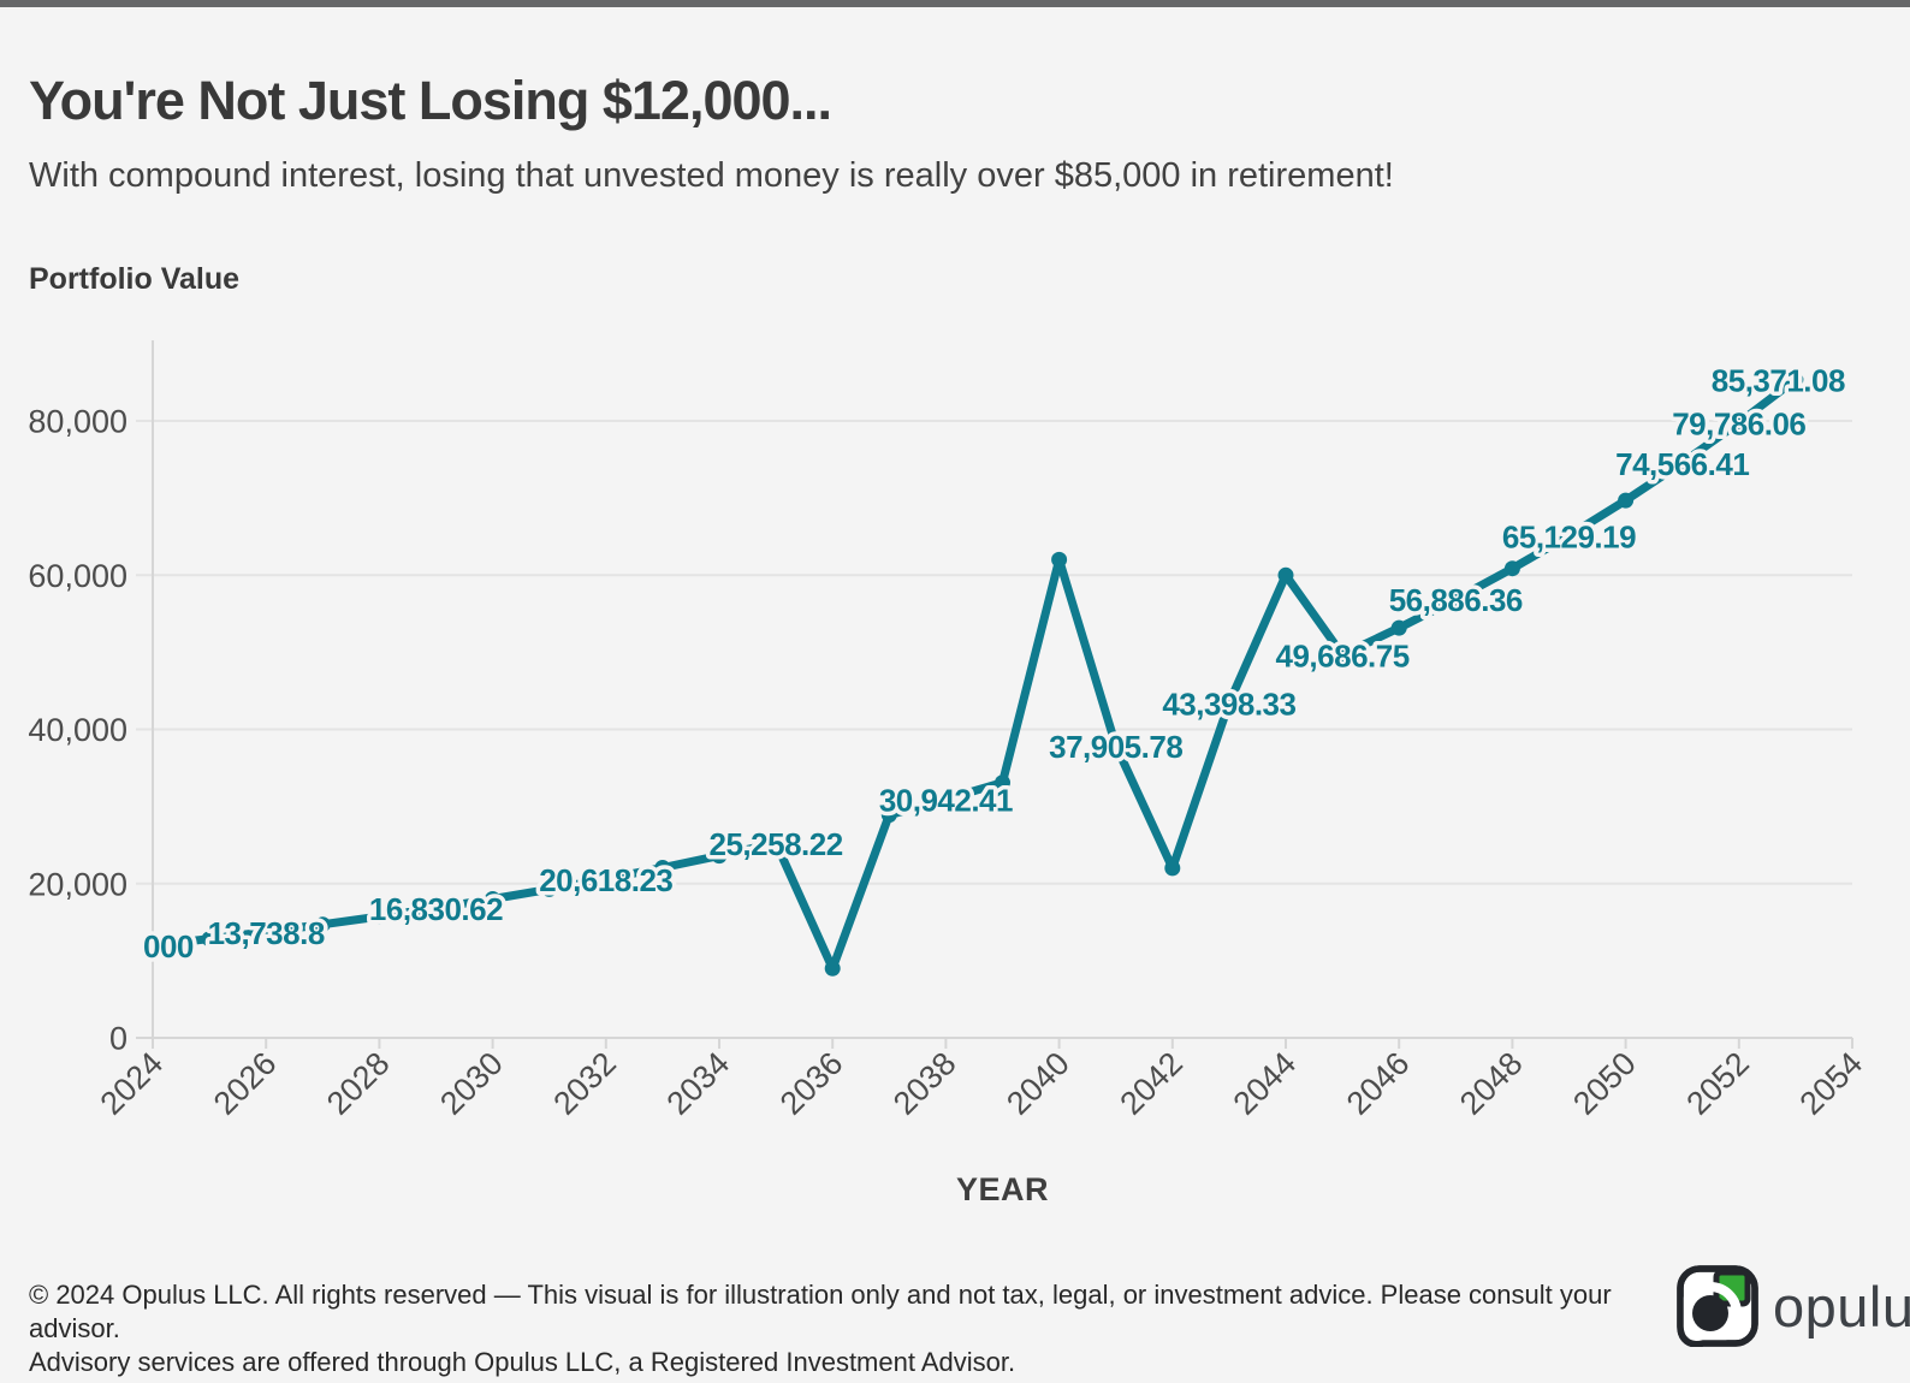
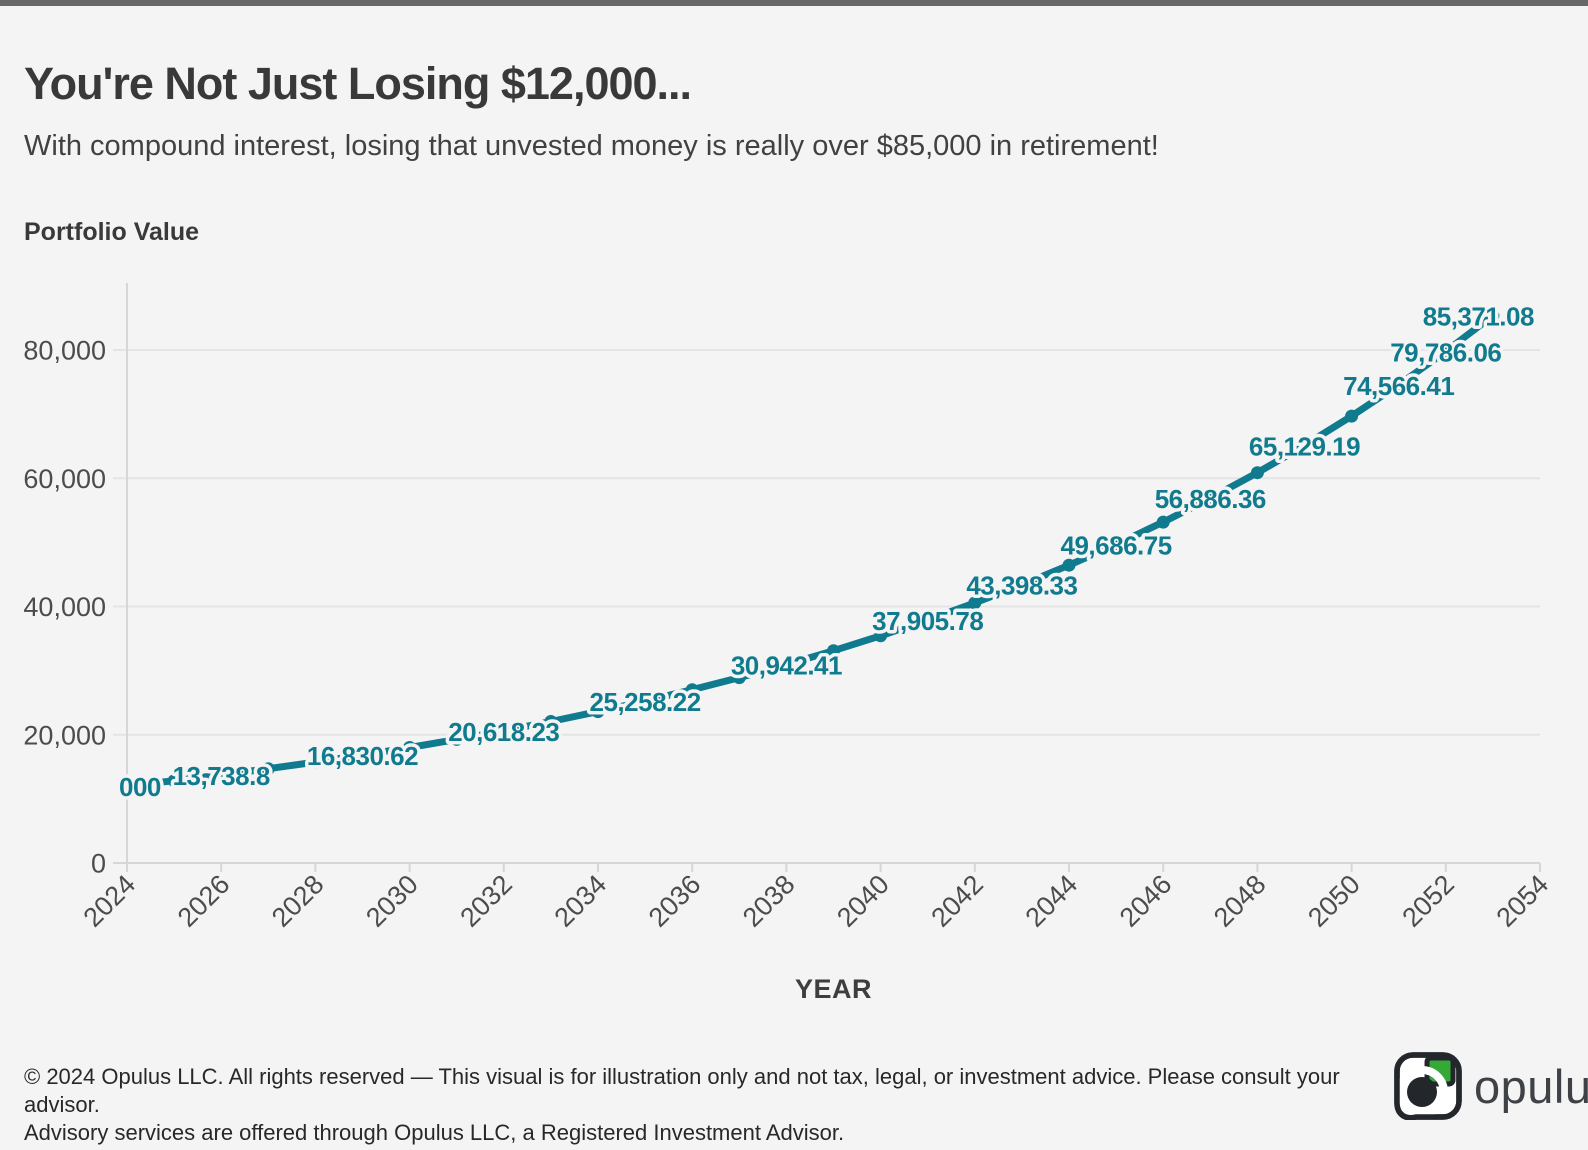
2036: 9000 -> 27000
2040: 62000 -> 35000
2042: 22000 -> 41000
2044: 60000 -> 46000
